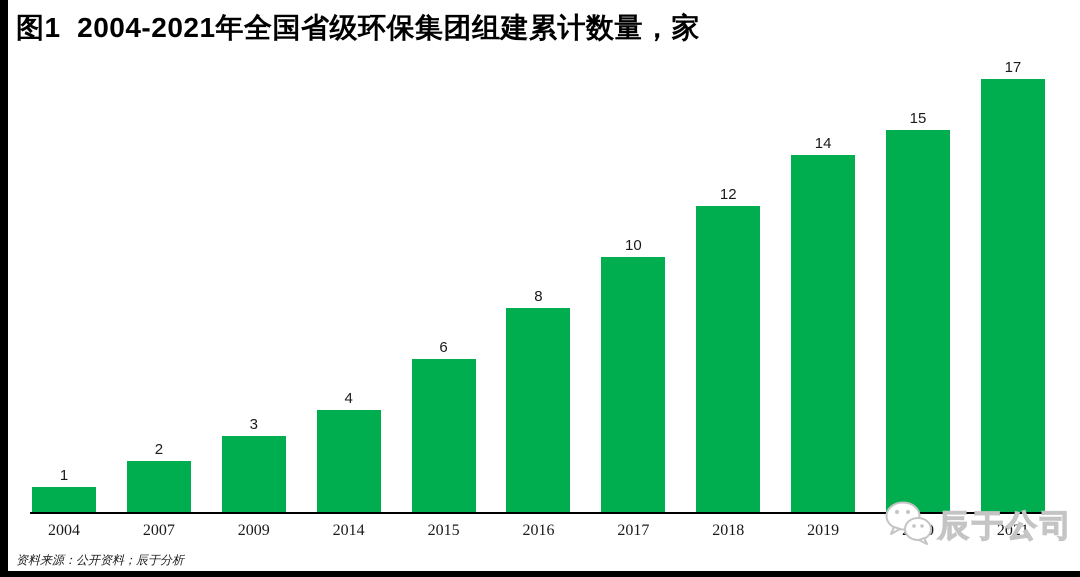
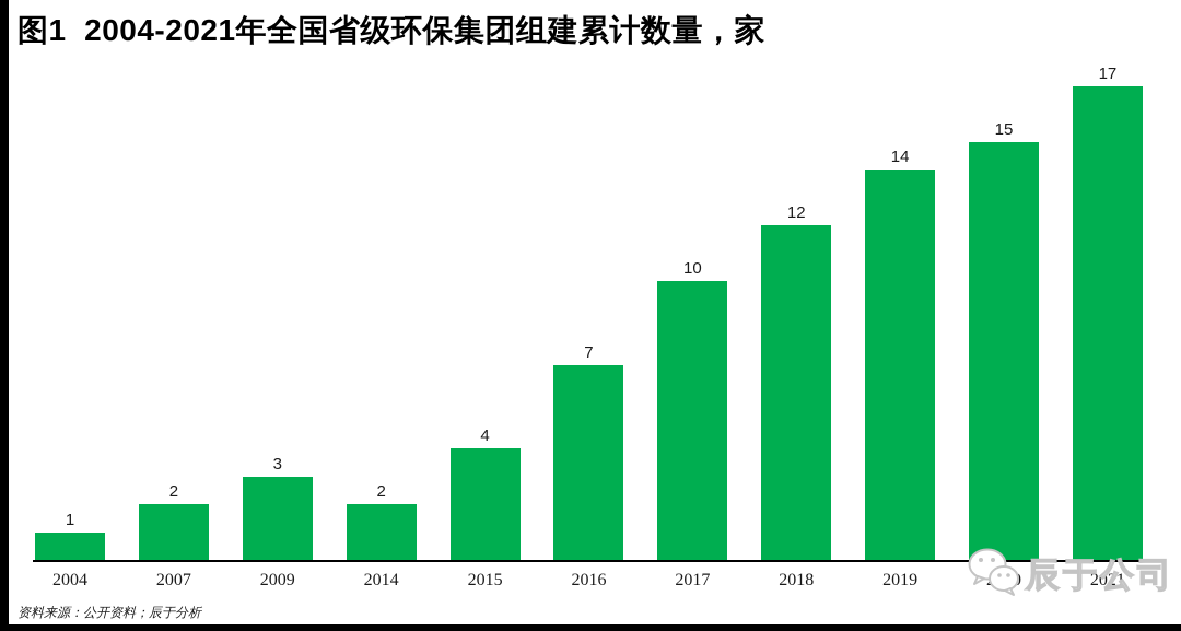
2014: 4 -> 2
2015: 6 -> 4
2016: 8 -> 7
